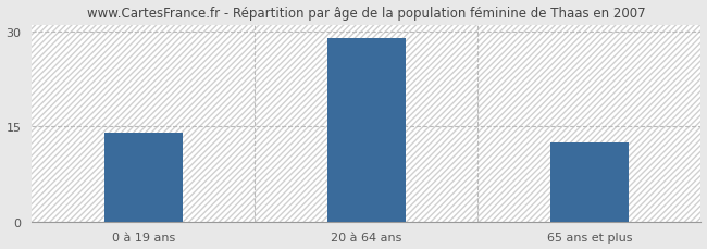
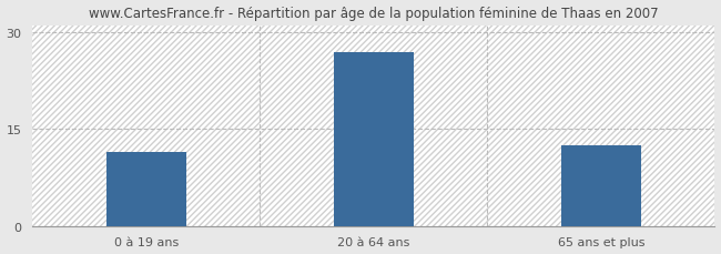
0 à 19 ans: 14.0 -> 11.4
20 à 64 ans: 29.0 -> 26.8
